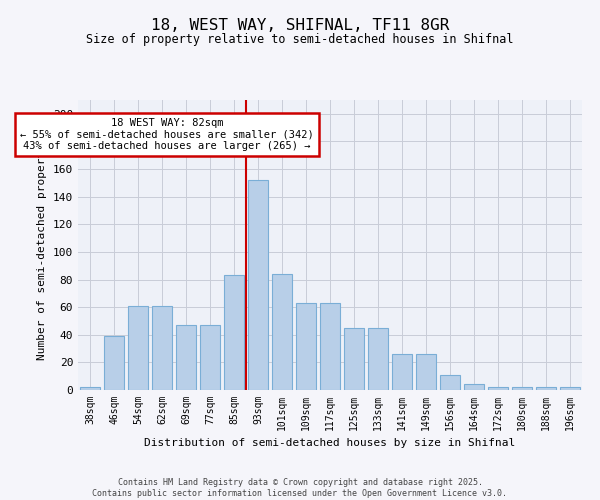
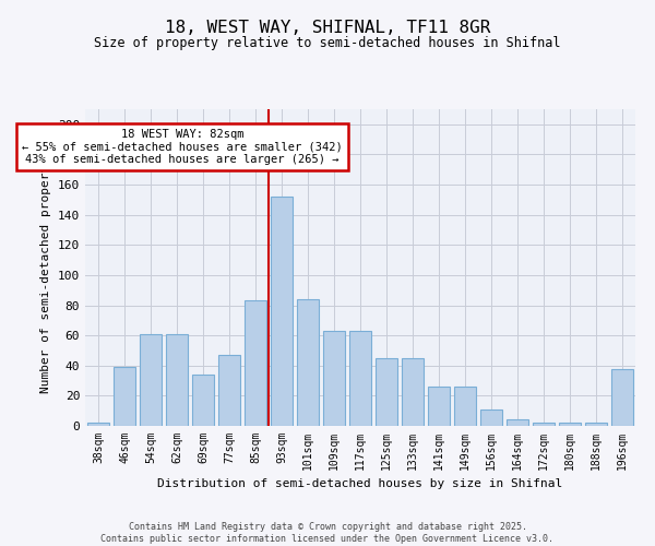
69sqm: 47 -> 34
196sqm: 2 -> 38
